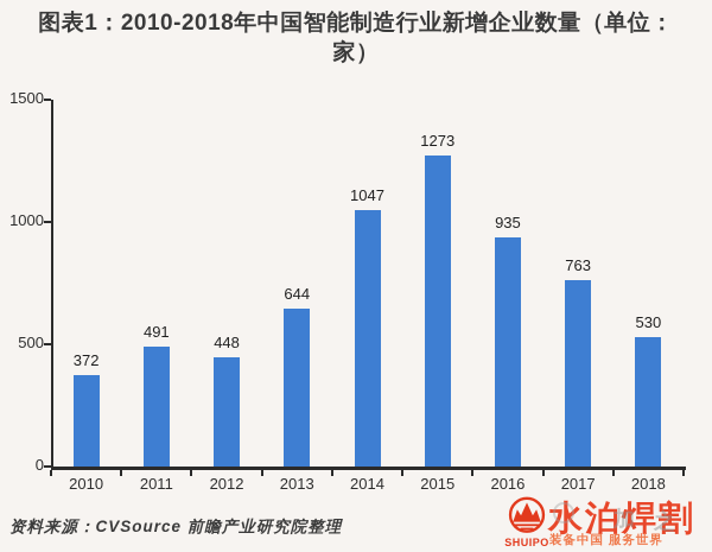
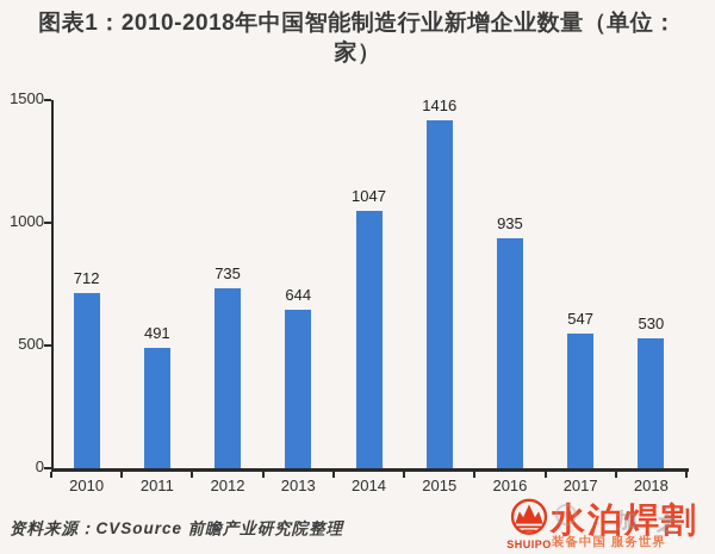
2010: 372 -> 712
2012: 448 -> 735
2015: 1273 -> 1416
2017: 763 -> 547
